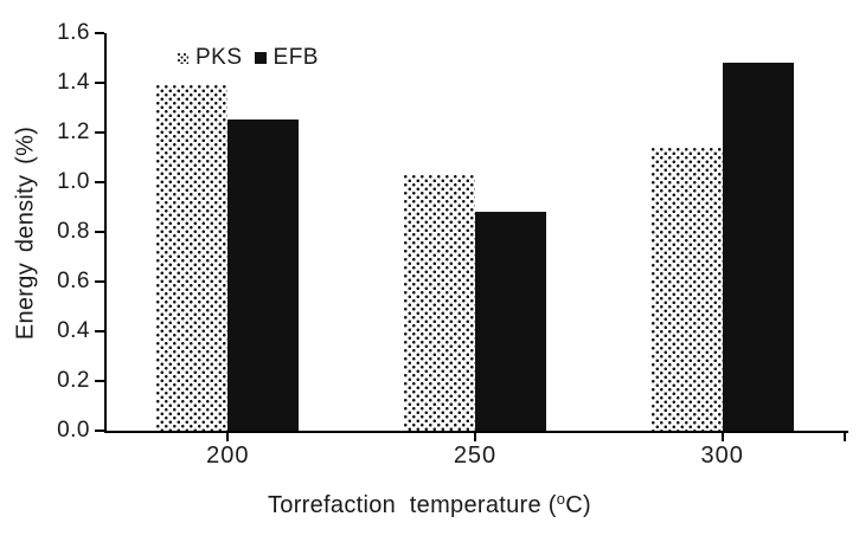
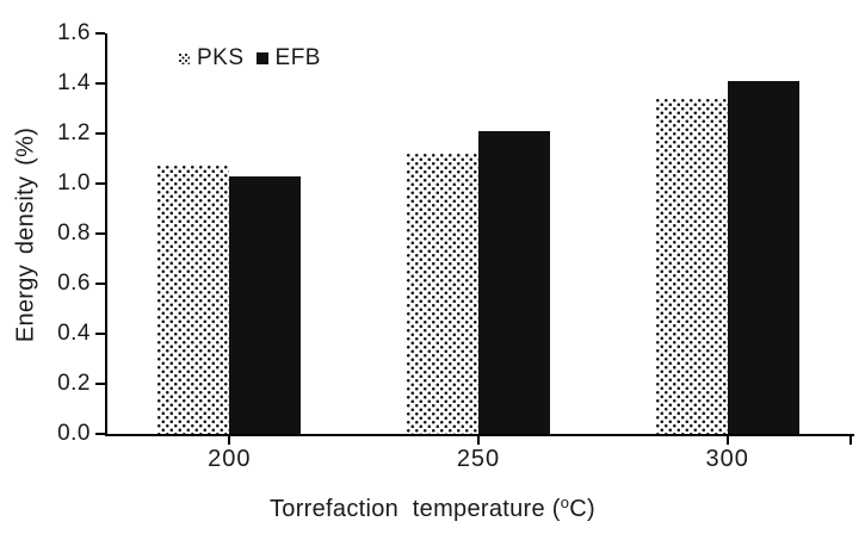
PKS/200: 1.39 -> 1.07
EFB/200: 1.25 -> 1.03
PKS/250: 1.03 -> 1.12
EFB/250: 0.88 -> 1.21
PKS/300: 1.14 -> 1.34
EFB/300: 1.48 -> 1.41
